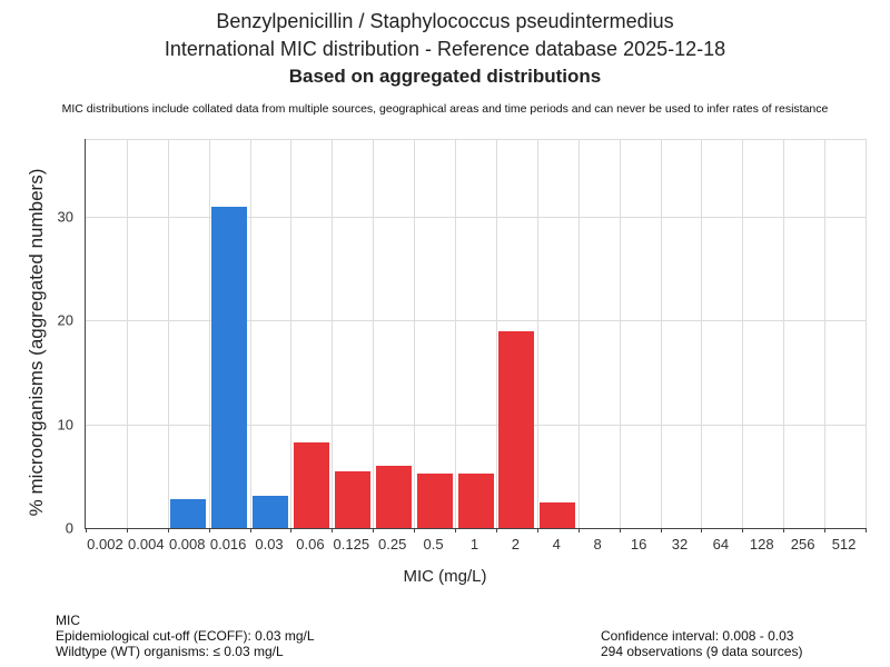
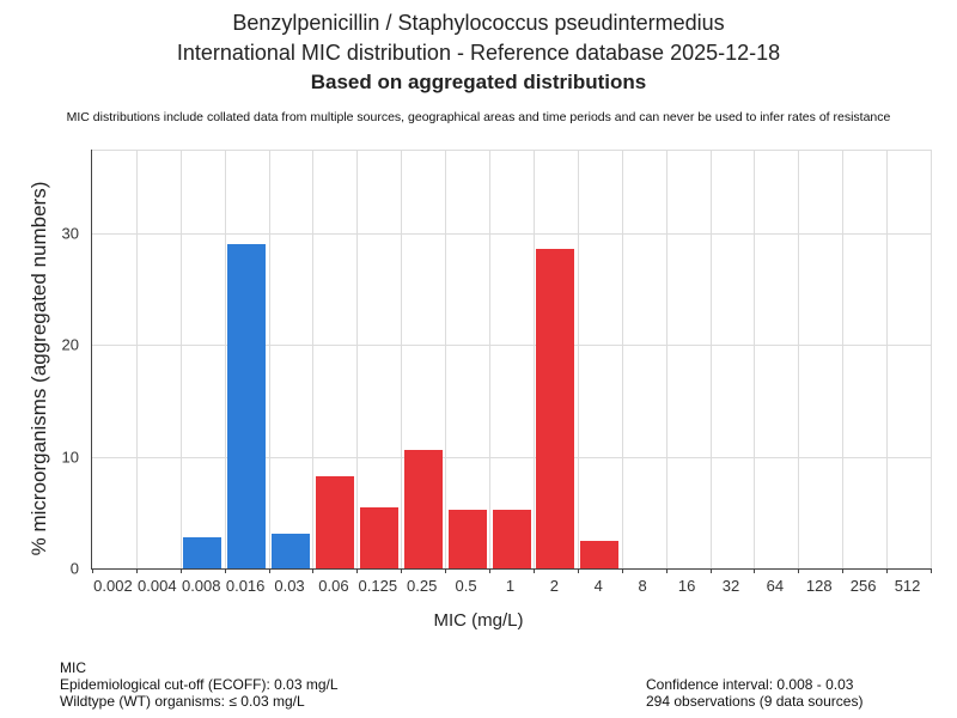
0.016: 31 -> 29
0.25: 6 -> 11
2: 19 -> 29
